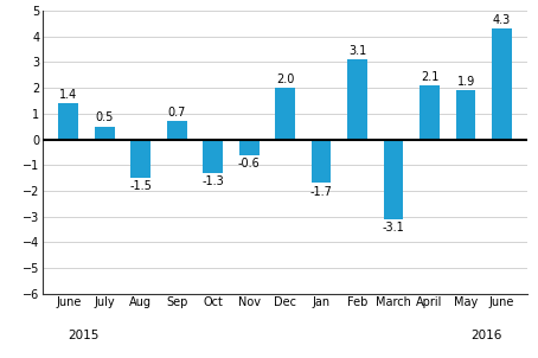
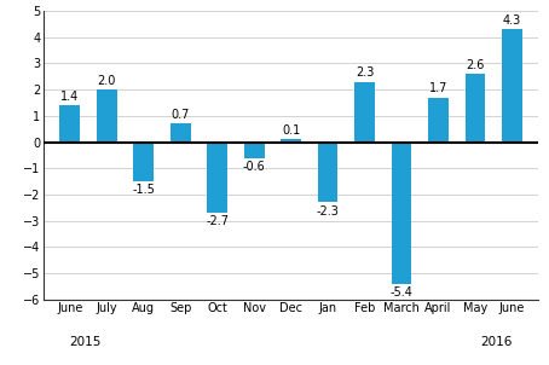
July: 0.5 -> 2.0
Oct: -1.3 -> -2.7
Dec: 2.0 -> 0.1
Jan: -1.7 -> -2.3
Feb: 3.1 -> 2.3
March: -3.1 -> -5.4
April: 2.1 -> 1.7
May: 1.9 -> 2.6
